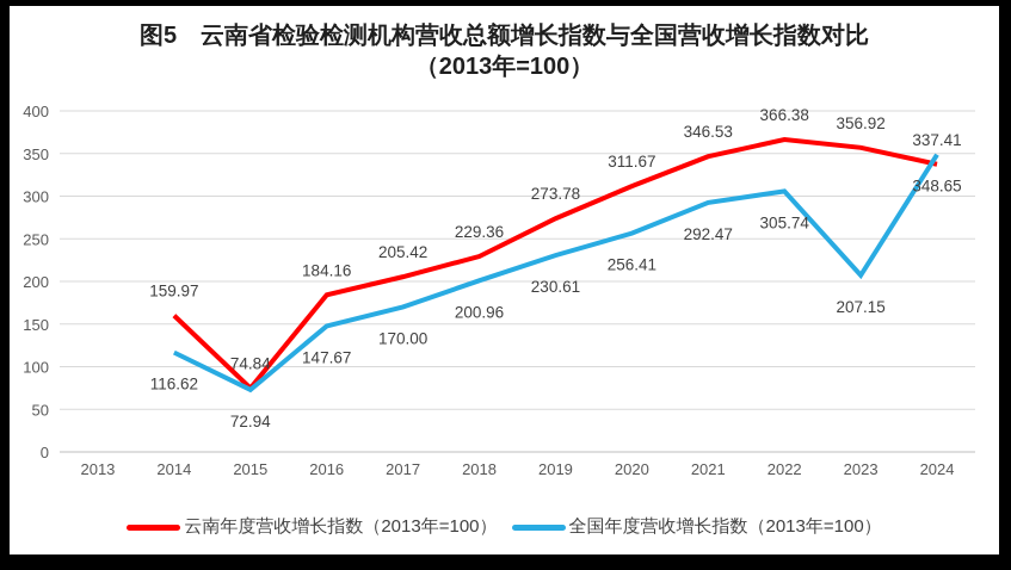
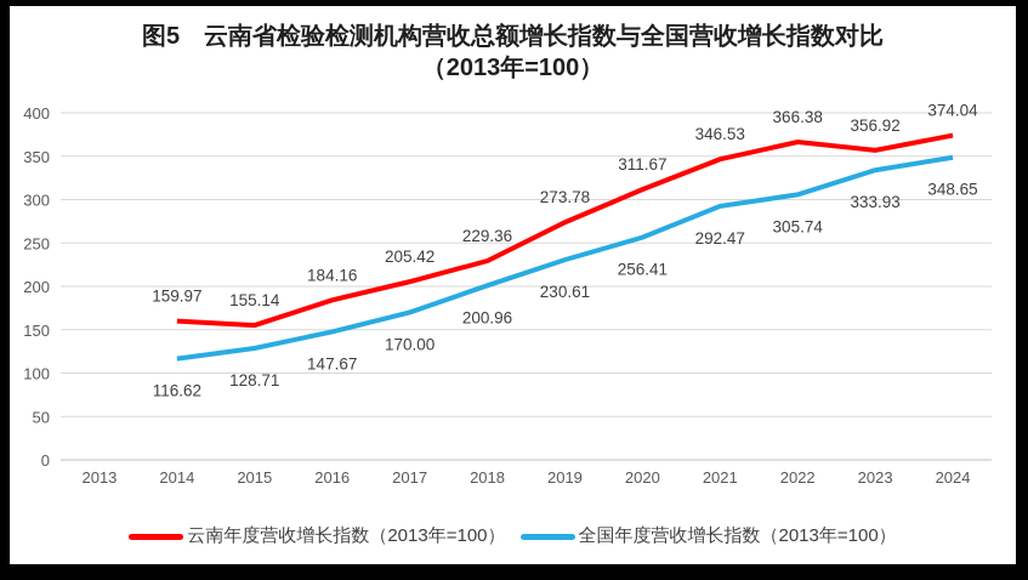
云南年度营收增长指数（2013年=100）/2015: 74.84 -> 155.14
全国年度营收增长指数（2013年=100）/2015: 72.94 -> 128.71
全国年度营收增长指数（2013年=100）/2023: 207.15 -> 333.93
云南年度营收增长指数（2013年=100）/2024: 337.41 -> 374.04
